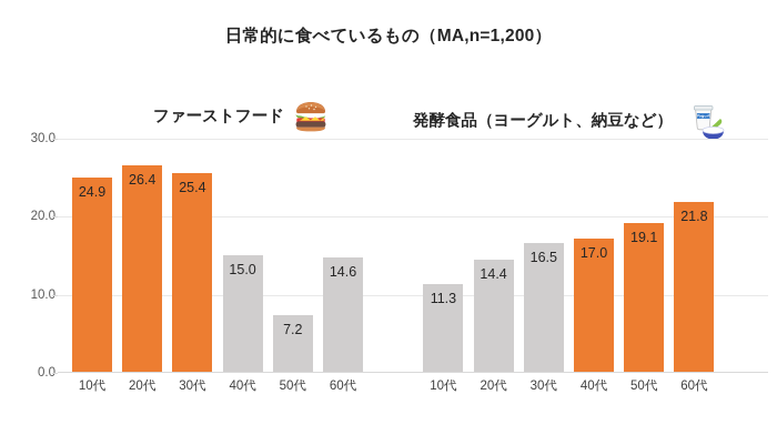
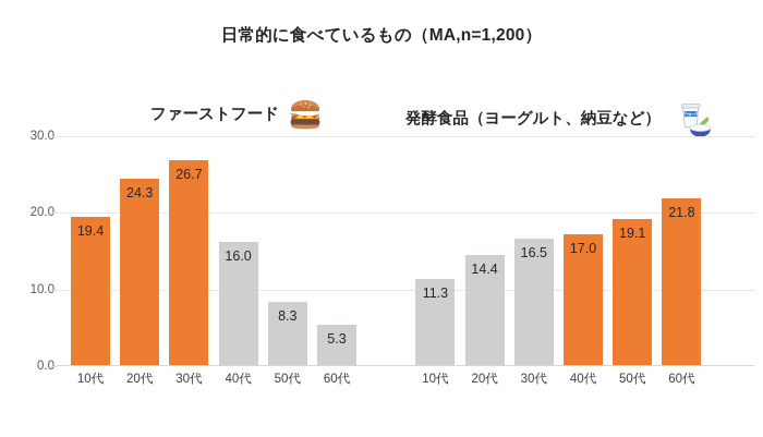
ファーストフード/10代: 24.9 -> 19.4
ファーストフード/20代: 26.4 -> 24.3
ファーストフード/30代: 25.4 -> 26.7
ファーストフード/40代: 15.0 -> 16.0
ファーストフード/50代: 7.2 -> 8.3
ファーストフード/60代: 14.6 -> 5.3
